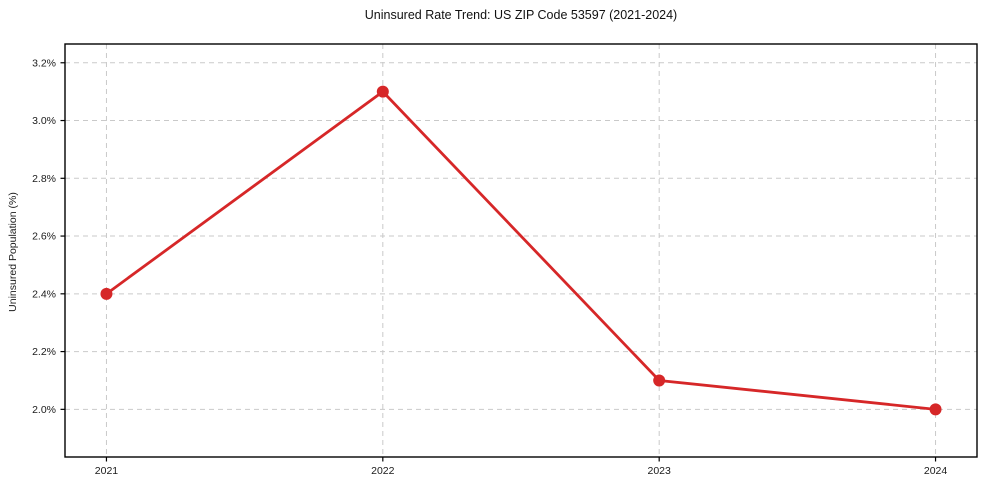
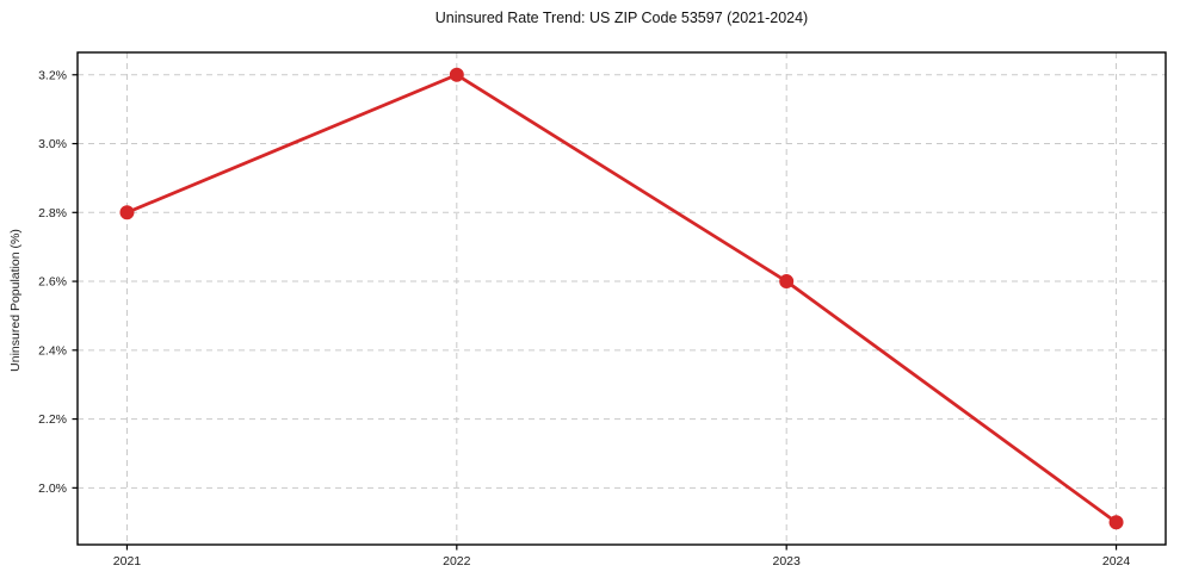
2021: 2.4% -> 2.8%
2022: 3.1% -> 3.2%
2023: 2.1% -> 2.6%
2024: 2.0% -> 1.9%
